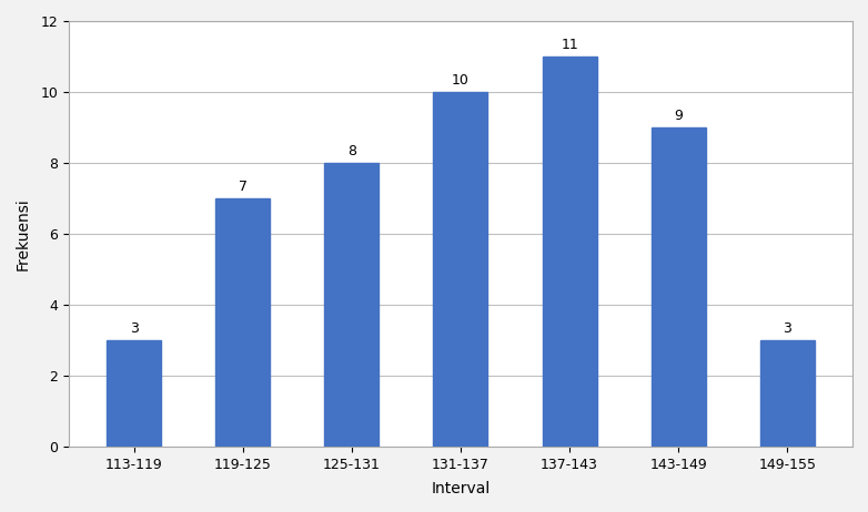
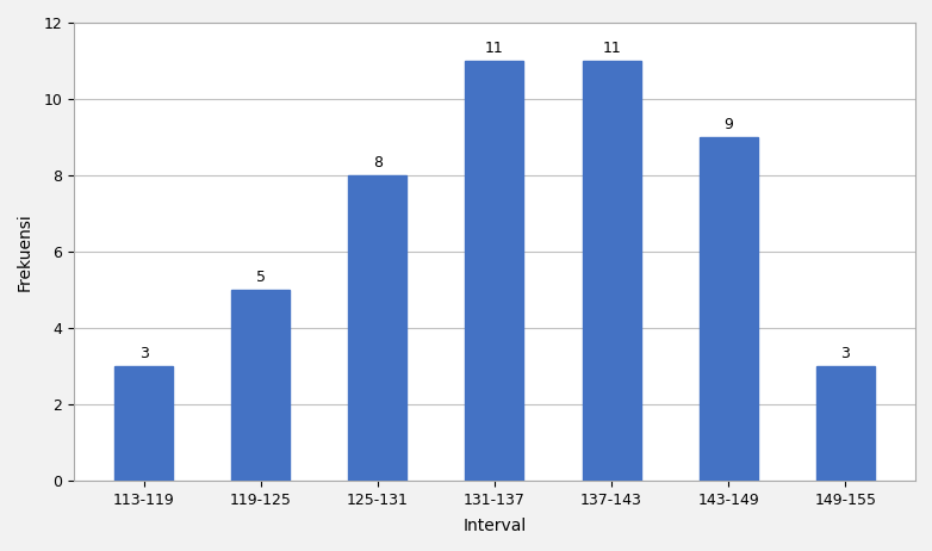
119-125: 7 -> 5
131-137: 10 -> 11
